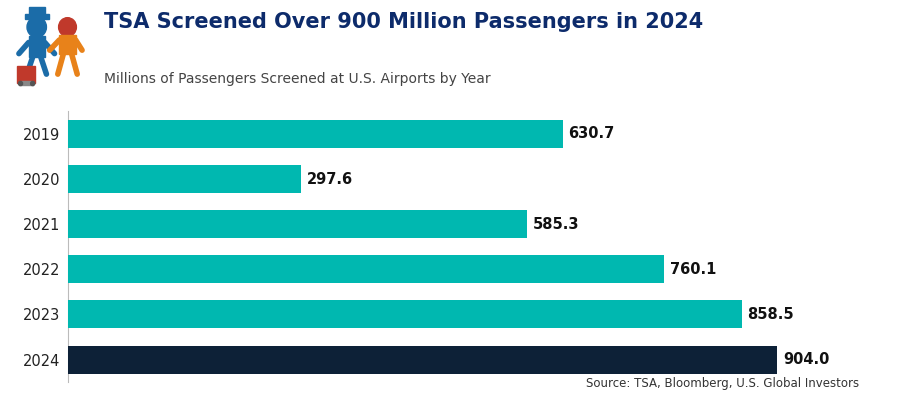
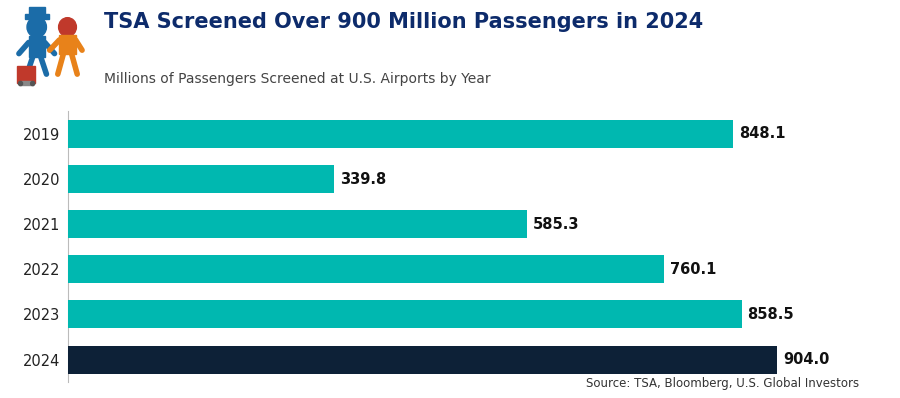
2019: 630.7 -> 848.1
2020: 297.6 -> 339.8
